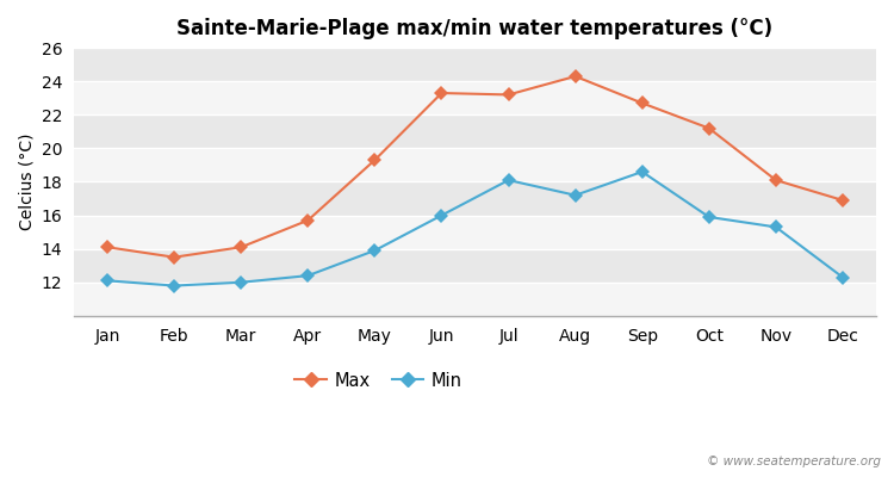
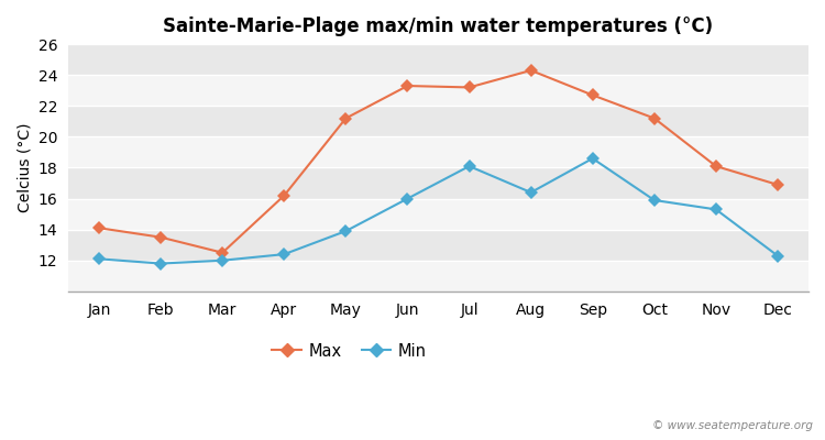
Max/Mar: 14.1 -> 12.5
Max/Apr: 15.7 -> 16.2
Max/May: 19.3 -> 21.2
Min/Aug: 17.2 -> 16.4
